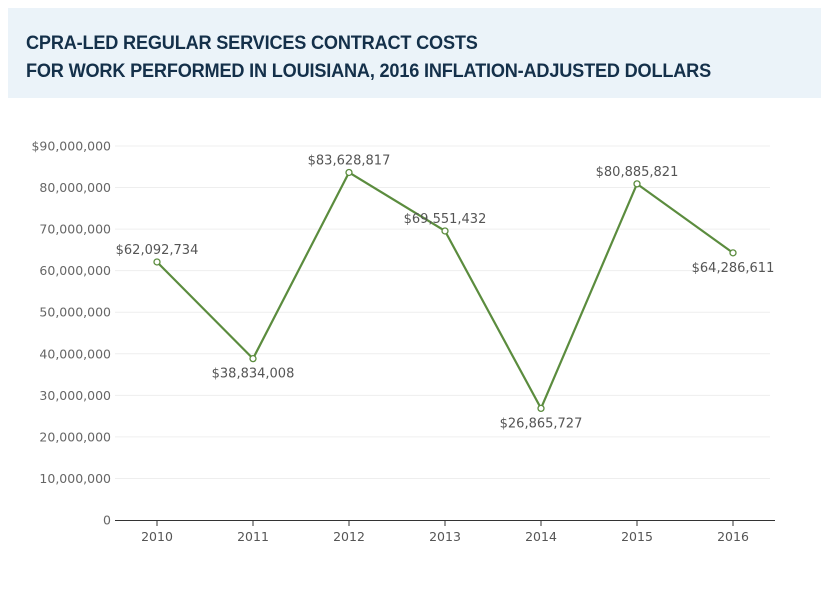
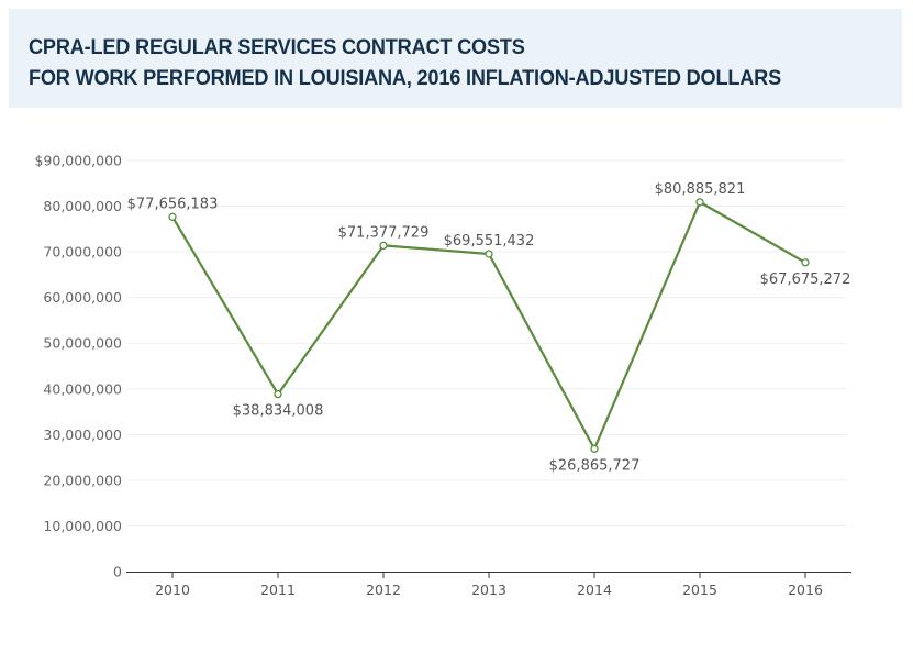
2010: $62,092,734 -> $77,656,183
2012: $83,628,817 -> $71,377,729
2016: $64,286,611 -> $67,675,272
